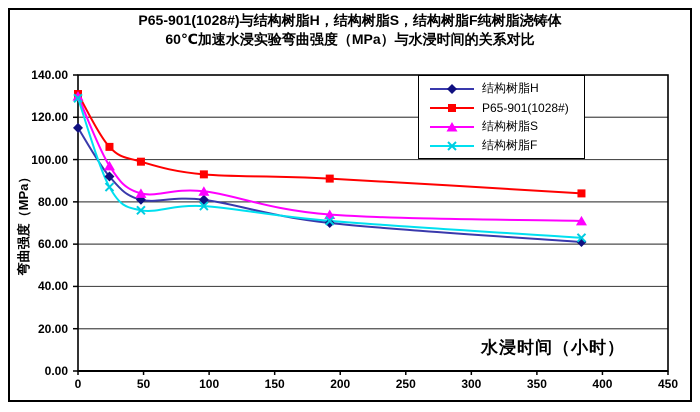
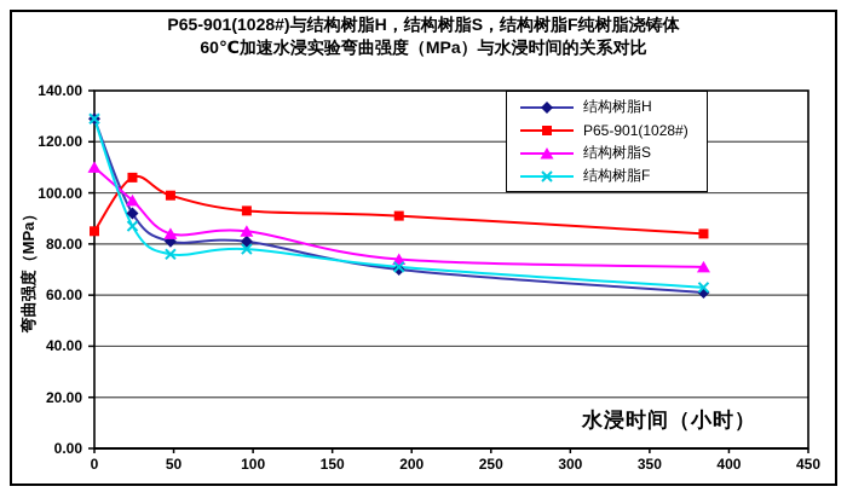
结构树脂H/0: 115 -> 129
P65-901(1028#)/0: 131 -> 85
结构树脂S/0: 130 -> 110
